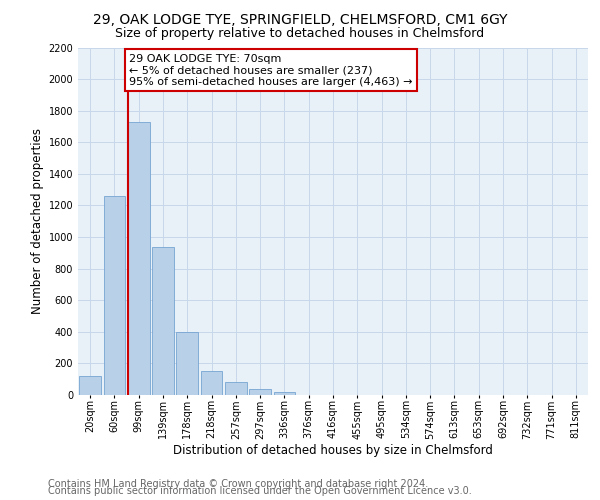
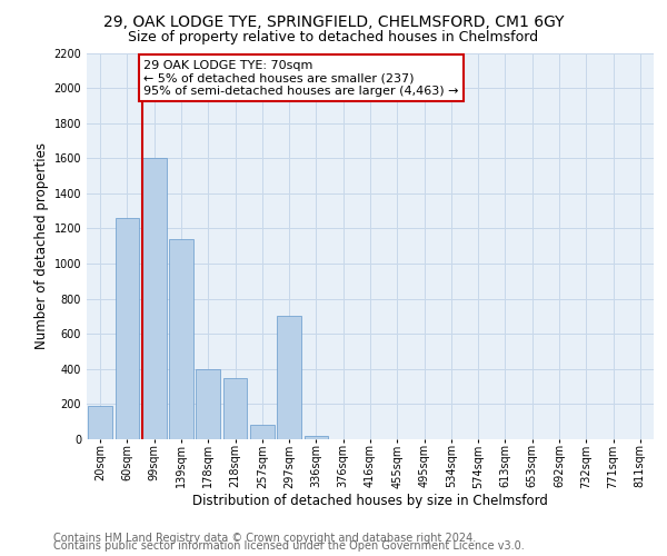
20sqm: 120 -> 190
99sqm: 1730 -> 1600
139sqm: 940 -> 1140
218sqm: 150 -> 350
297sqm: 40 -> 700
